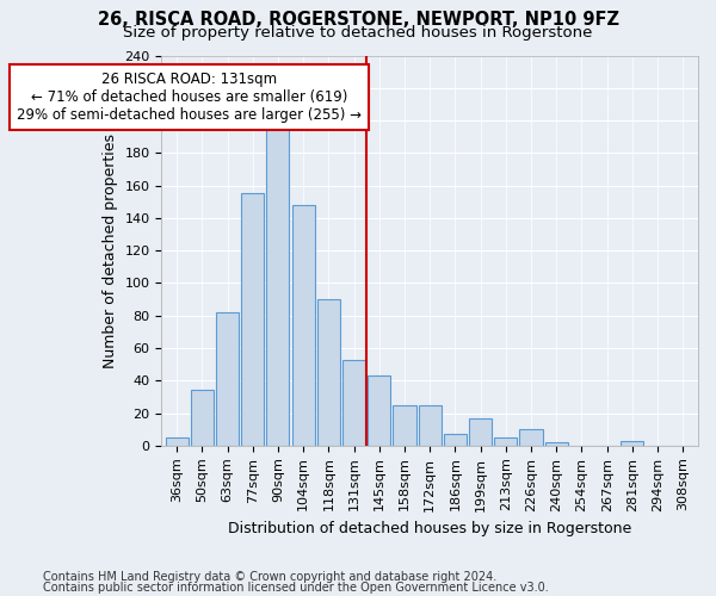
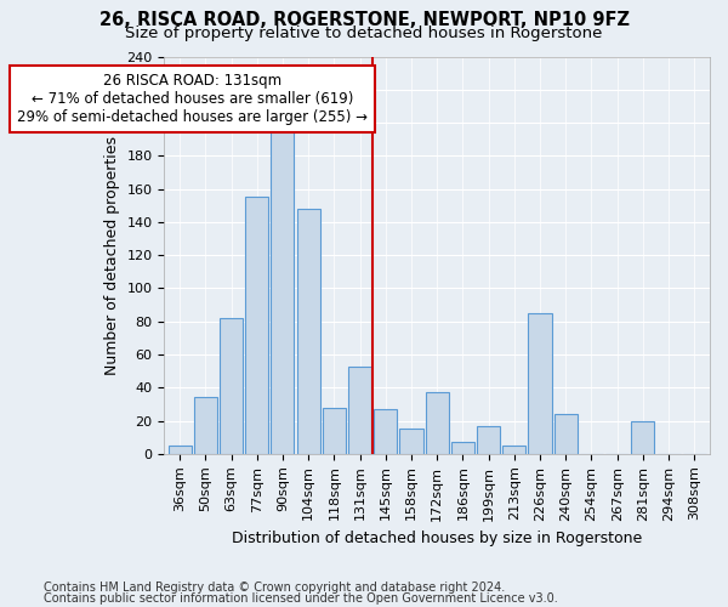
118sqm: 90 -> 28
145sqm: 43 -> 27
158sqm: 25 -> 15
172sqm: 25 -> 37
226sqm: 10 -> 85
240sqm: 2 -> 24
281sqm: 3 -> 20
